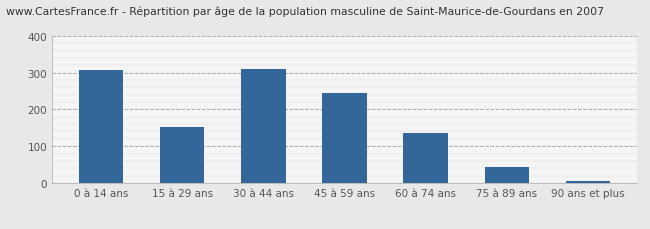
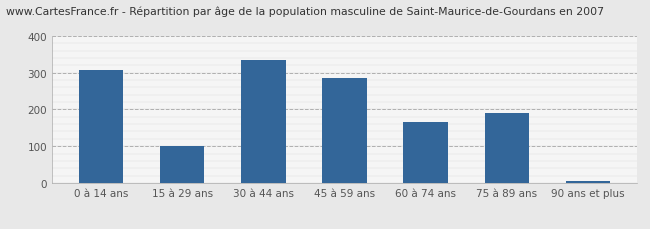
15 à 29 ans: 152 -> 100
30 à 44 ans: 311 -> 335
45 à 59 ans: 245 -> 285
60 à 74 ans: 135 -> 165
75 à 89 ans: 43 -> 190
